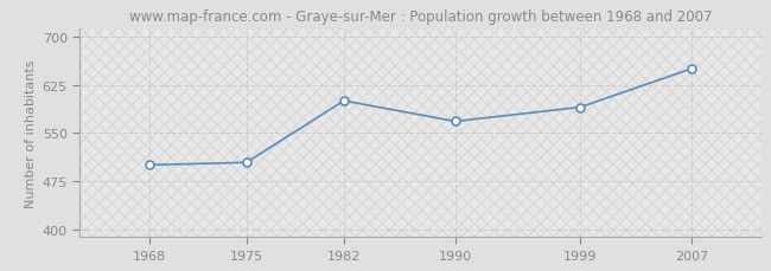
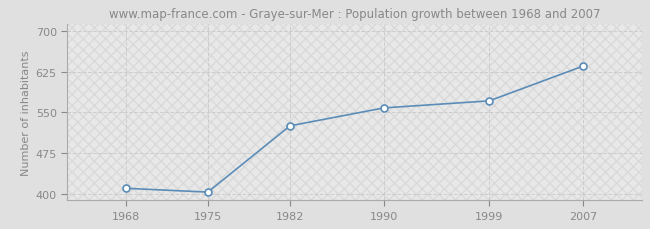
1968: 500 -> 410
1975: 504 -> 403
1982: 600 -> 525
1990: 568 -> 558
1999: 590 -> 571
2007: 650 -> 635
